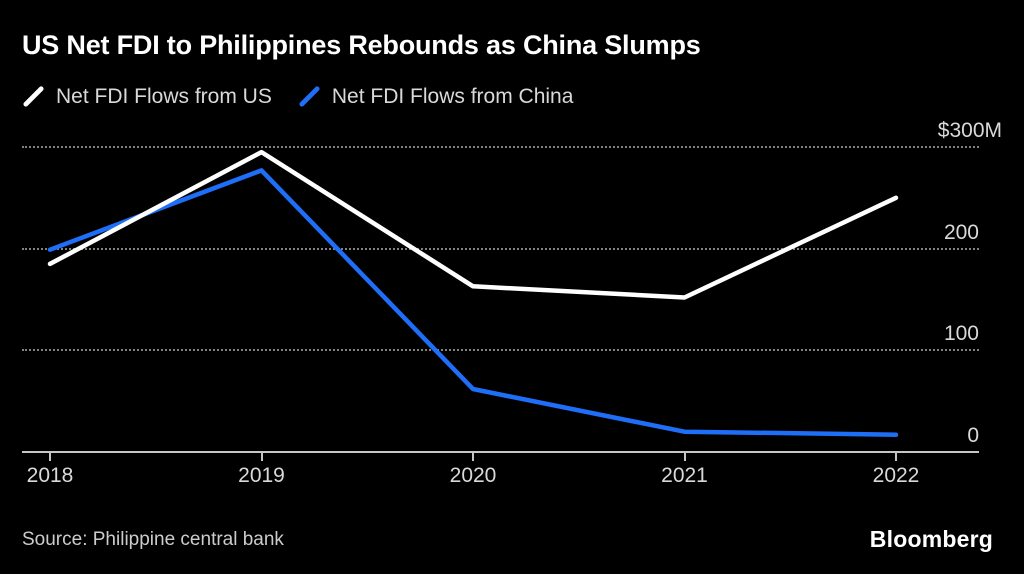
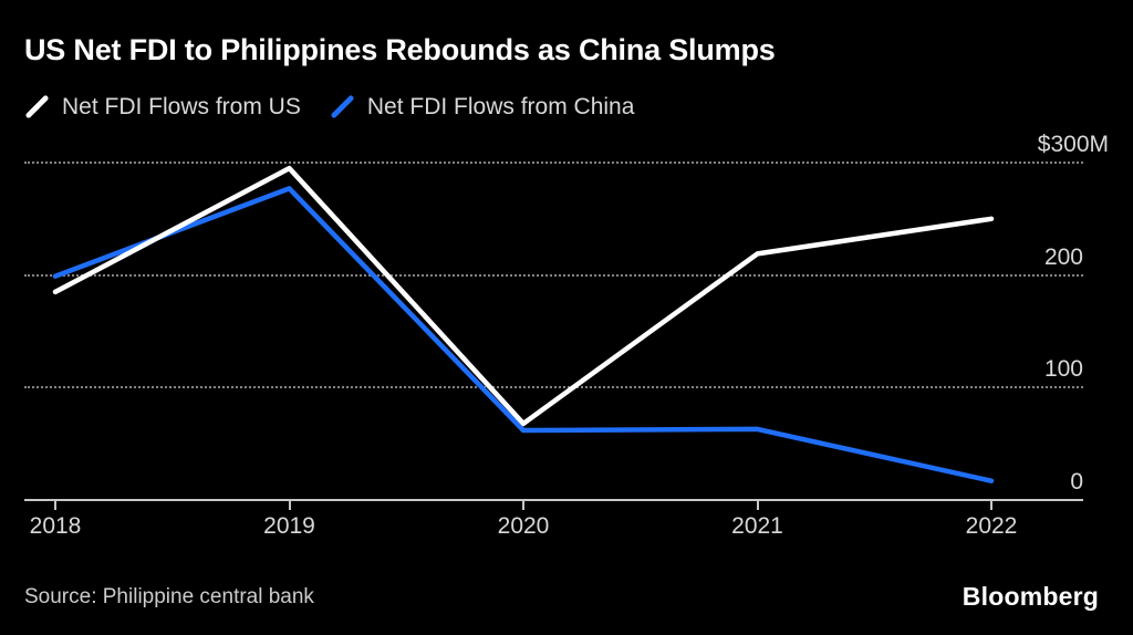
Net FDI Flows from US/2020: 163 -> 68
Net FDI Flows from US/2021: 152 -> 219
Net FDI Flows from China/2021: 20 -> 63
